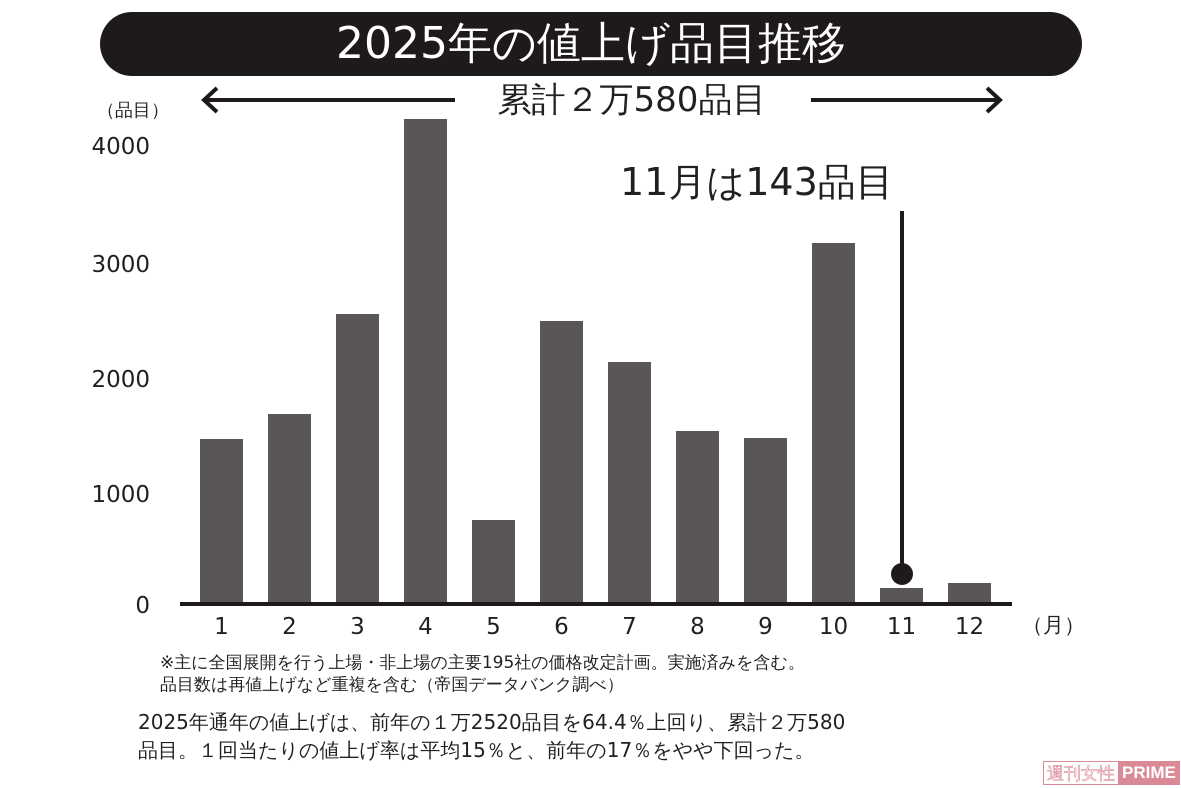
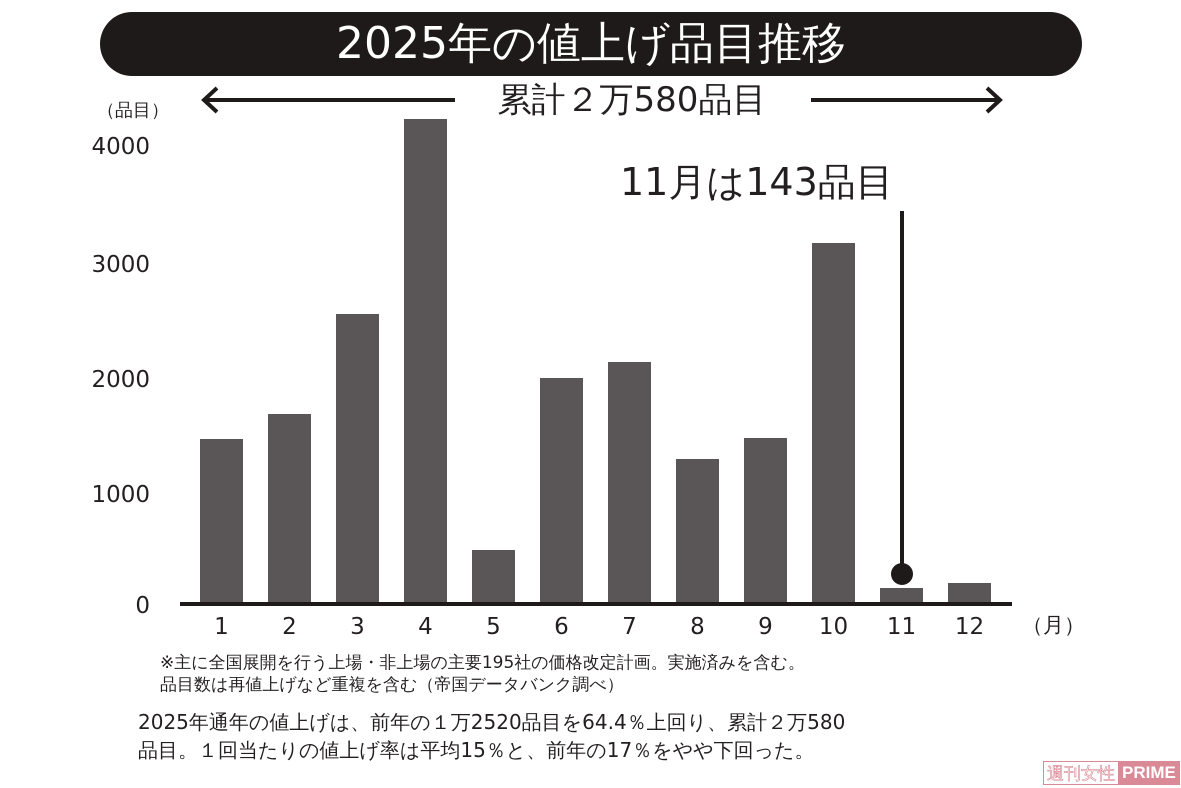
5: 730 -> 470
6: 2470 -> 1970
8: 1510 -> 1260
